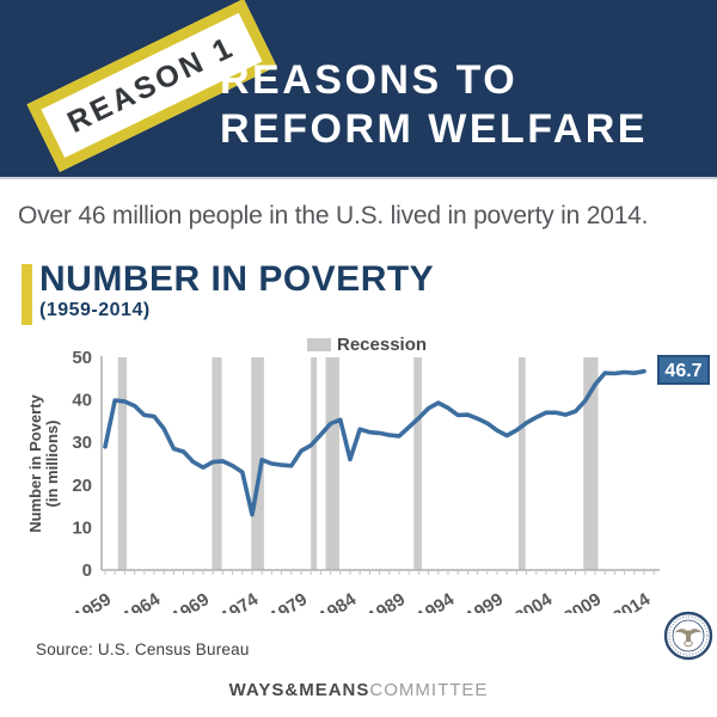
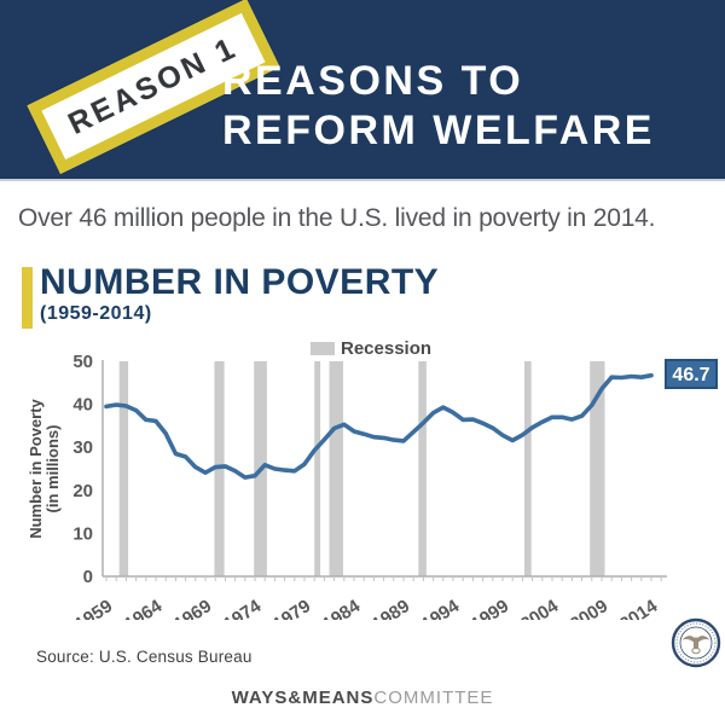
1959: 29 -> 40
1974: 13 -> 23
1979: 28 -> 26
1984: 26 -> 34
